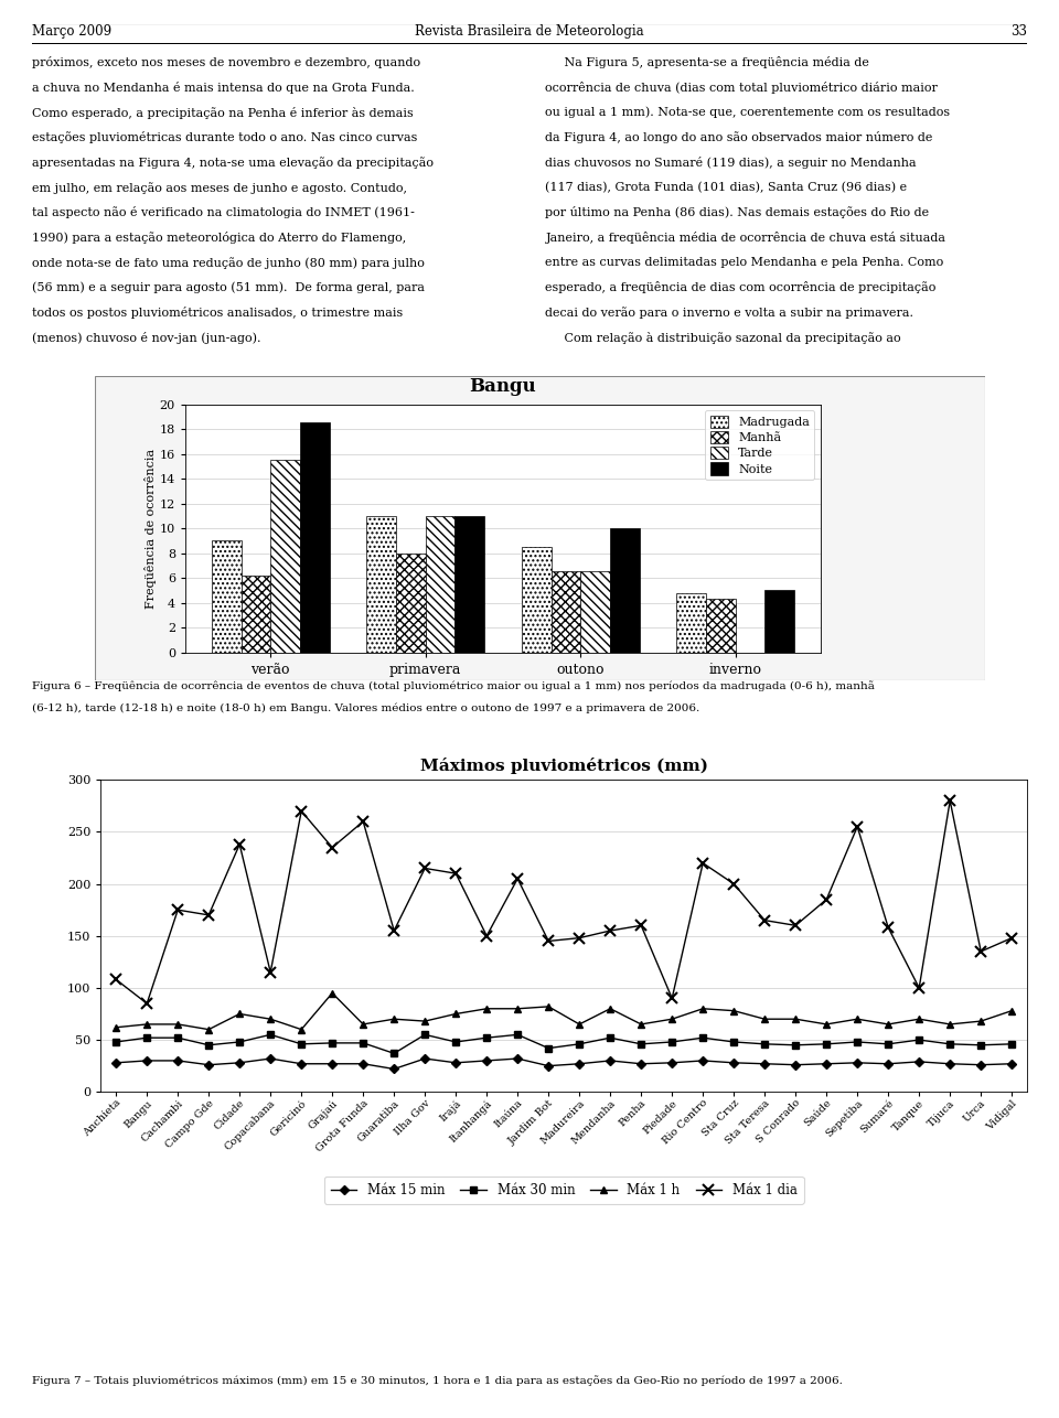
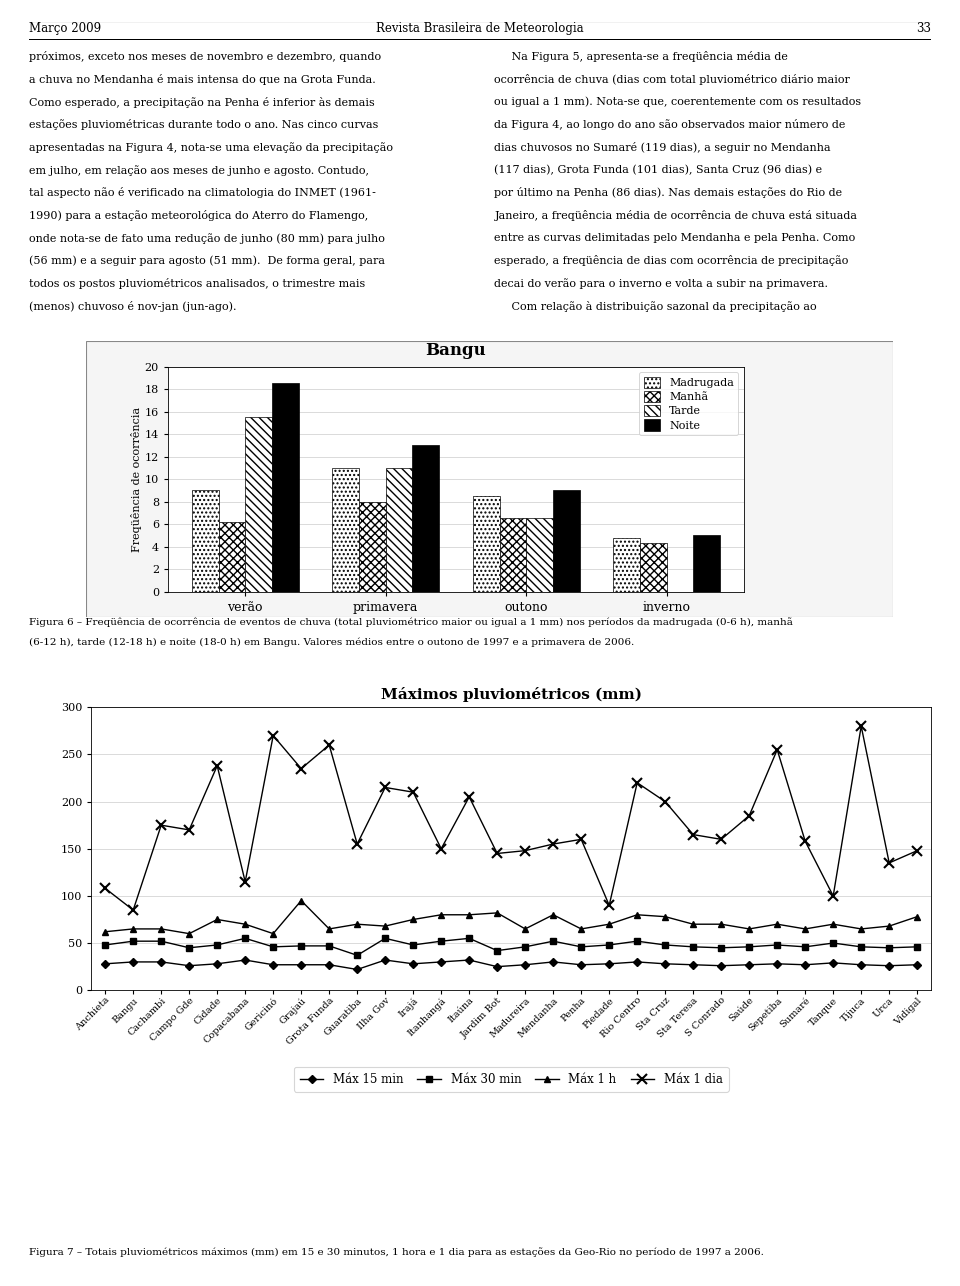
Bangu/Noite/primavera: 11.0 -> 13.0
Bangu/Noite/outono: 10.0 -> 9.0
